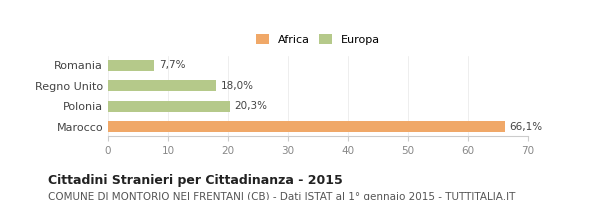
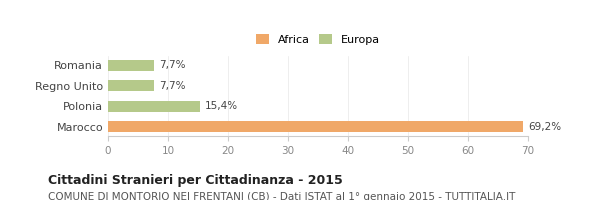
Regno Unito: 18,0% -> 7,7%
Polonia: 20,3% -> 15,4%
Marocco: 66,1% -> 69,2%
